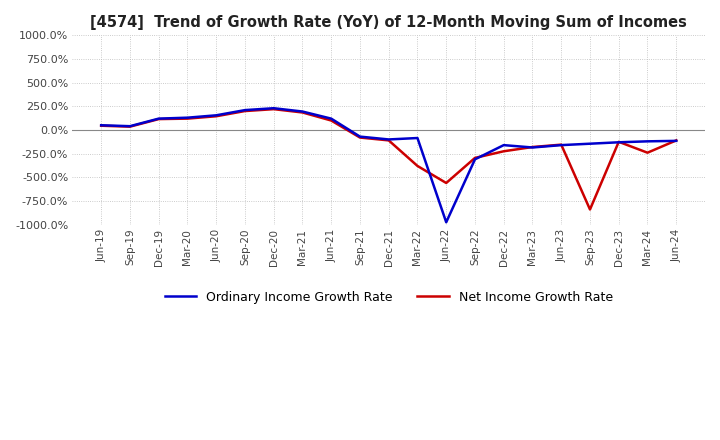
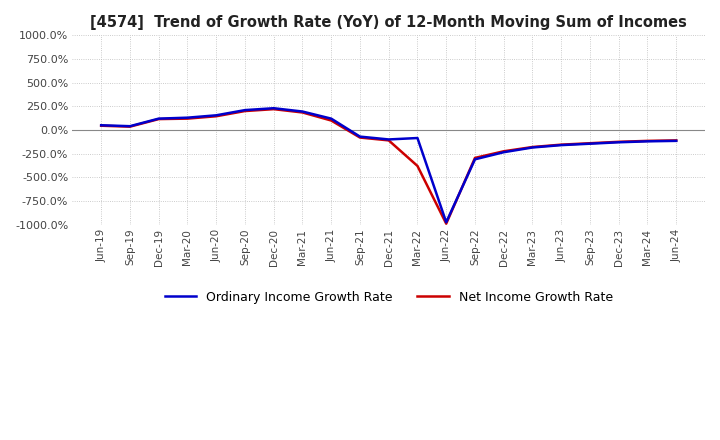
Net Income Growth Rate/Jun-22: -560% -> -990%
Ordinary Income Growth Rate/Dec-22: -160% -> -240%
Net Income Growth Rate/Sep-23: -840% -> -140%
Net Income Growth Rate/Mar-24: -240% -> -120%
